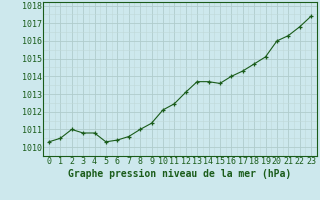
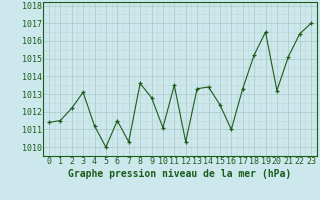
0: 1010.3 -> 1011.4
1: 1010.5 -> 1011.5
2: 1011.0 -> 1012.2
3: 1010.8 -> 1013.1
4: 1010.8 -> 1011.2
5: 1010.3 -> 1010.0
6: 1010.4 -> 1011.5
7: 1010.6 -> 1010.3
8: 1011.0 -> 1013.6
9: 1011.4 -> 1012.8
10: 1012.1 -> 1011.1
11: 1012.5 -> 1013.5
12: 1013.1 -> 1010.3
13: 1013.7 -> 1013.3
14: 1013.7 -> 1013.4
15: 1013.6 -> 1012.4
16: 1014.0 -> 1011.0
17: 1014.3 -> 1013.3
18: 1014.7 -> 1015.2
19: 1015.1 -> 1016.5
20: 1016.0 -> 1013.2
21: 1016.3 -> 1015.1
22: 1016.8 -> 1016.4
23: 1017.4 -> 1017.0
